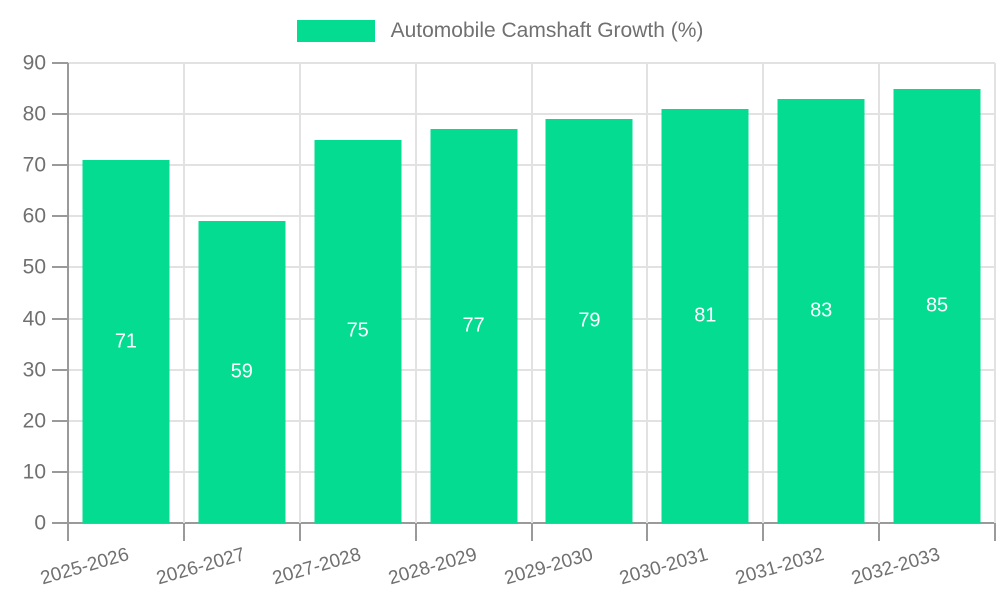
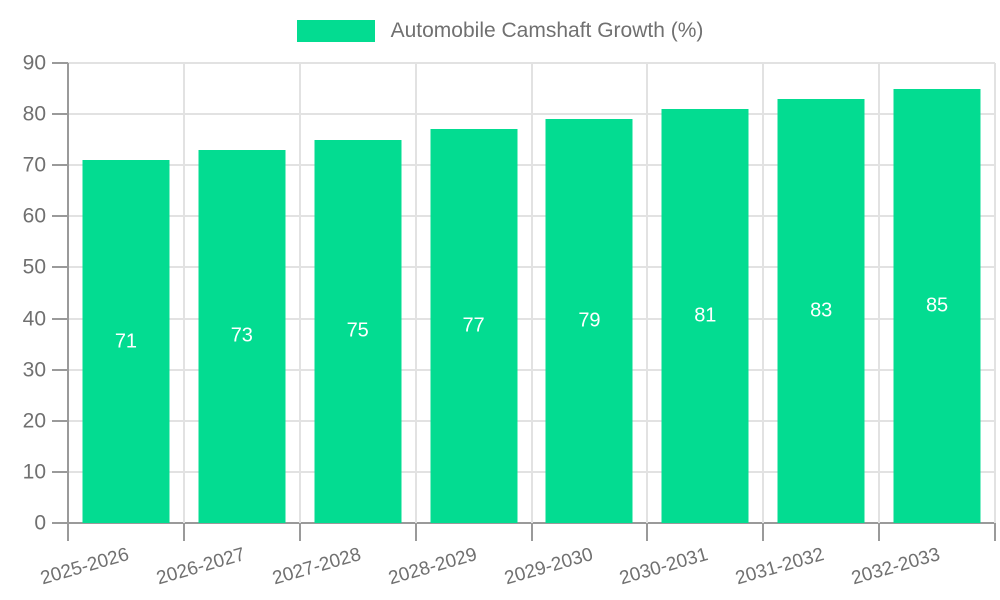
2026-2027: 59 -> 73
